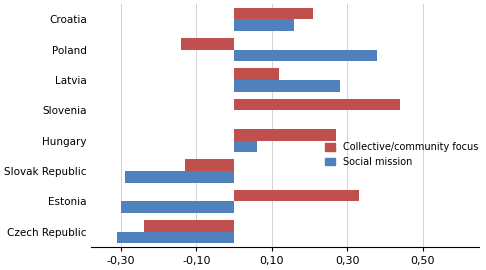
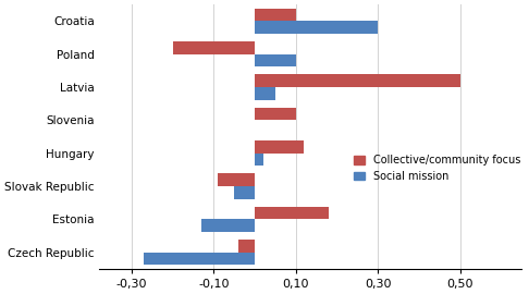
Collective/community focus/Croatia: 0,21 -> 0,10
Social mission/Croatia: 0,16 -> 0,30
Collective/community focus/Poland: -0,14 -> -0,20
Social mission/Poland: 0,38 -> 0,10
Collective/community focus/Latvia: 0,12 -> 0,50
Social mission/Latvia: 0,28 -> 0,05
Collective/community focus/Slovenia: 0,44 -> 0,10
Collective/community focus/Hungary: 0,27 -> 0,12
Social mission/Hungary: 0,06 -> 0,02
Collective/community focus/Slovak Republic: -0,13 -> -0,09
Social mission/Slovak Republic: -0,29 -> -0,05
Collective/community focus/Estonia: 0,33 -> 0,18
Social mission/Estonia: -0,30 -> -0,13
Collective/community focus/Czech Republic: -0,24 -> -0,04
Social mission/Czech Republic: -0,31 -> -0,27
